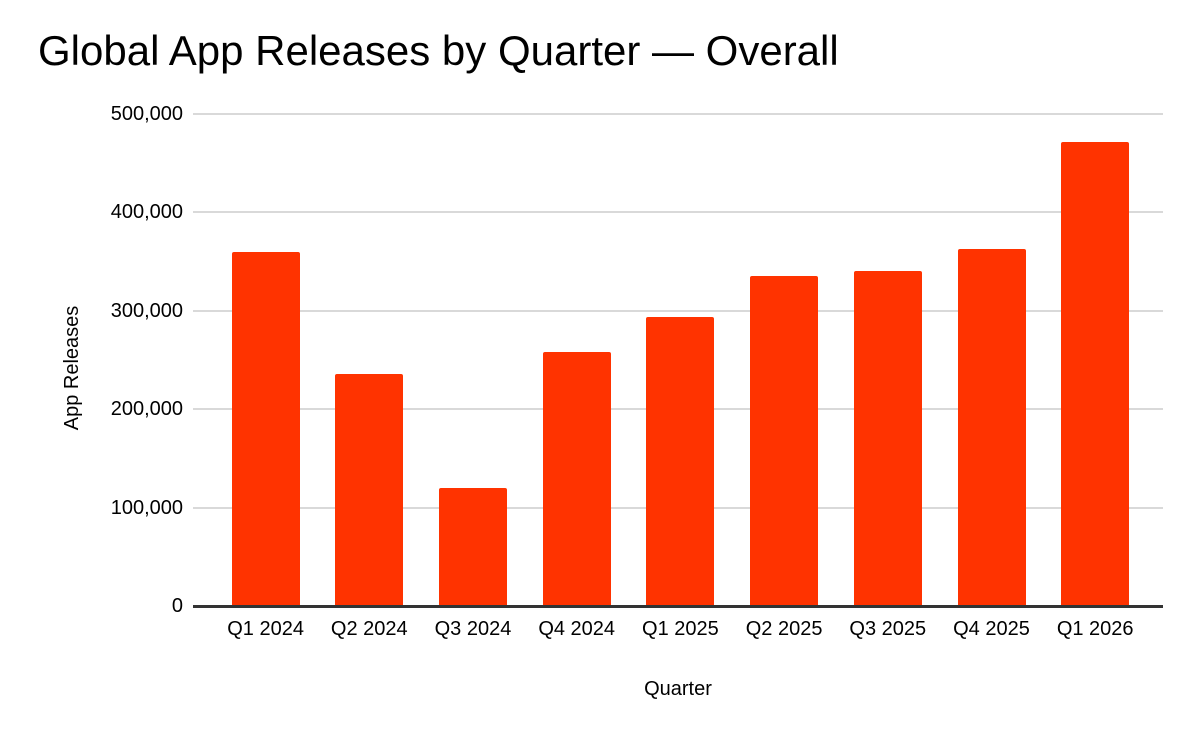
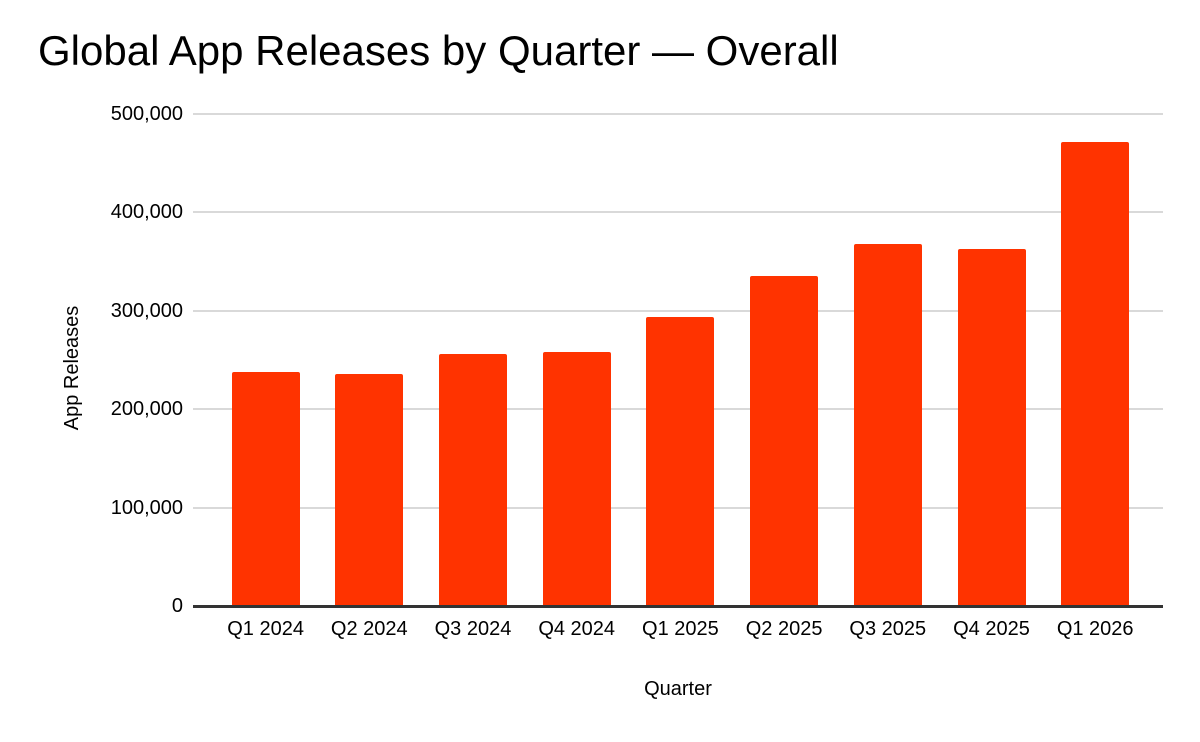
Q1 2024: 360000 -> 240000
Q3 2024: 120000 -> 260000
Q3 2025: 340000 -> 370000
